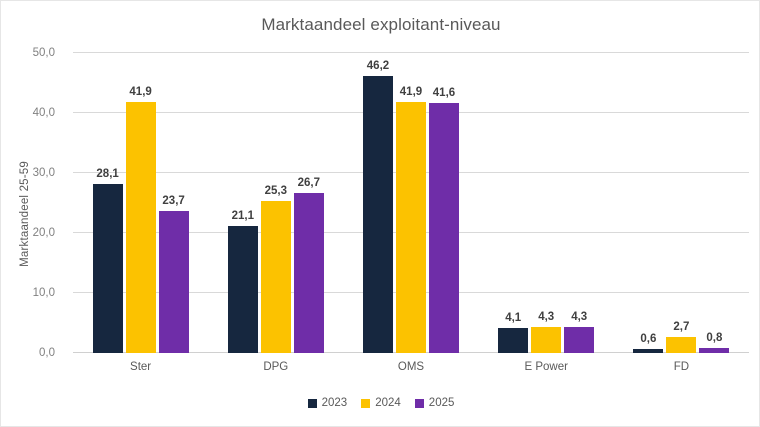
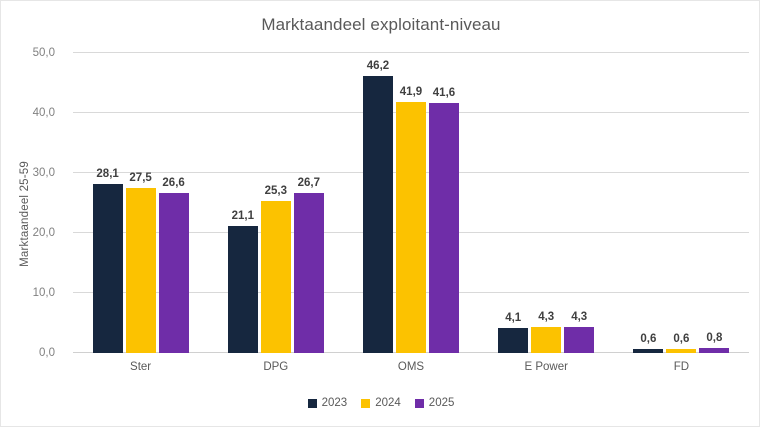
2024/Ster: 41,9 -> 27,5
2025/Ster: 23,7 -> 26,6
2024/FD: 2,7 -> 0,6
